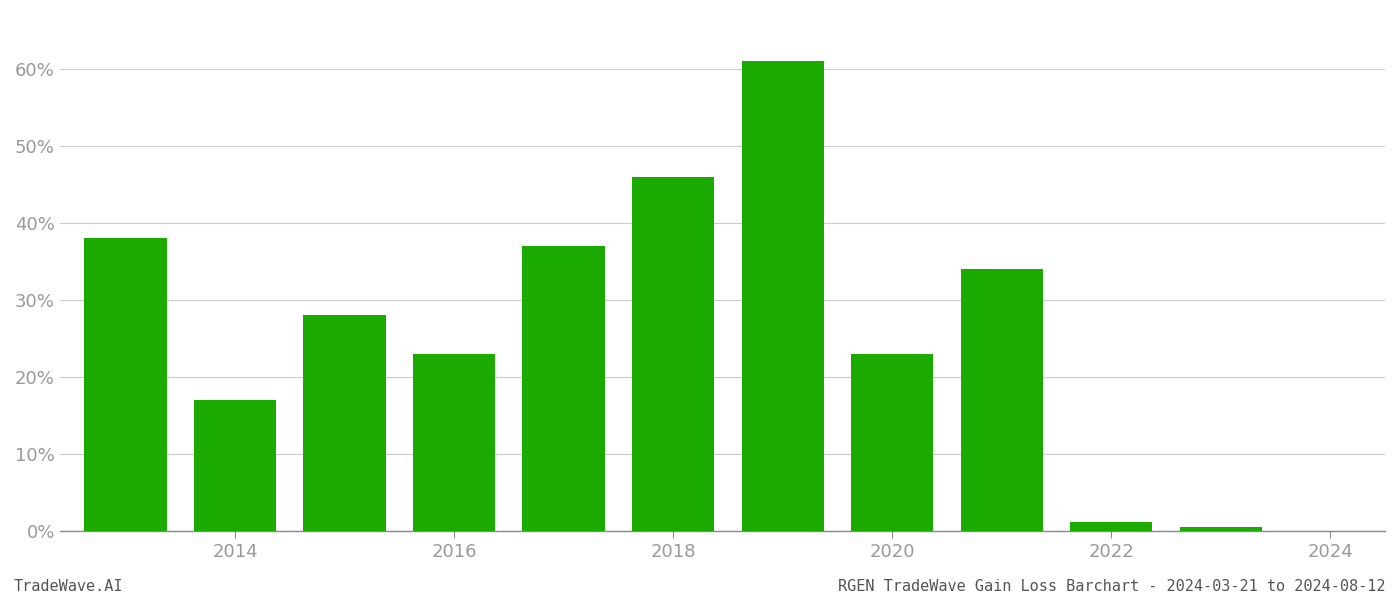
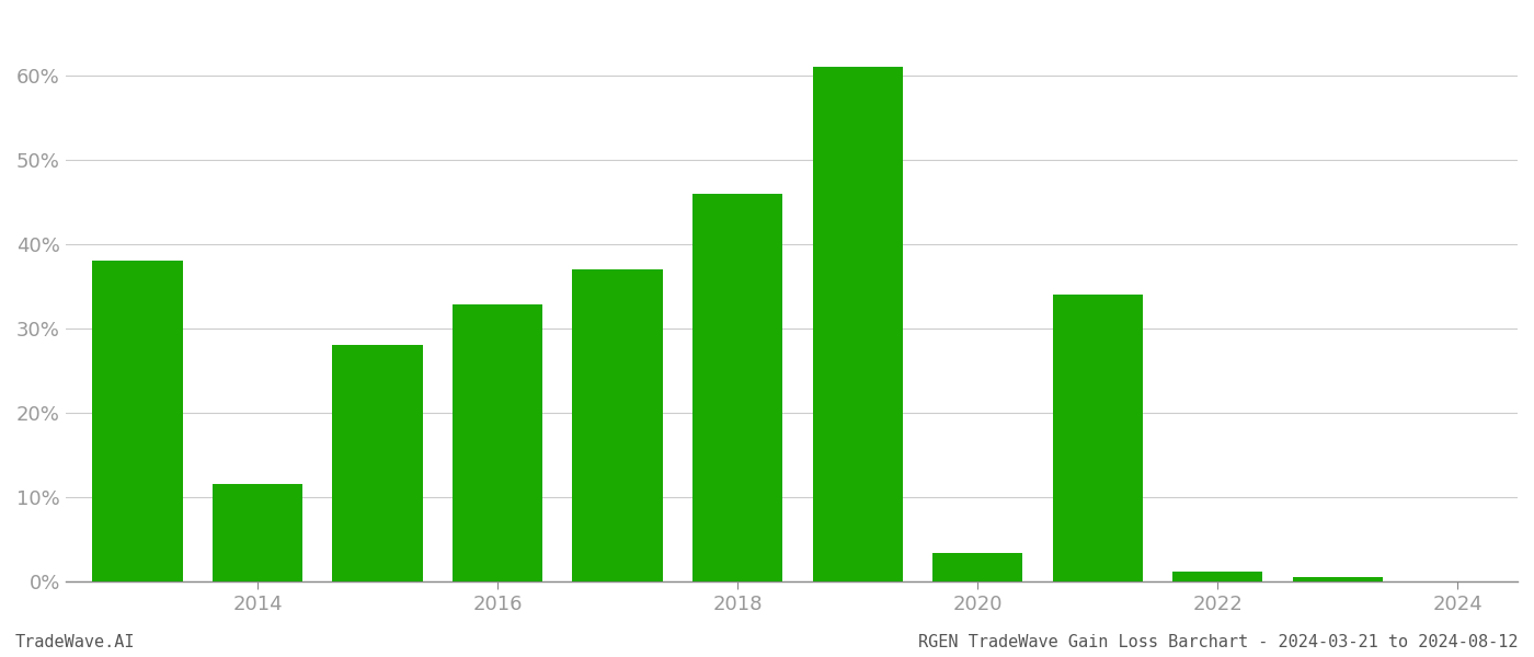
2014: 17.0% -> 11.6%
2016: 23.0% -> 32.8%
2020: 23.0% -> 3.4%
